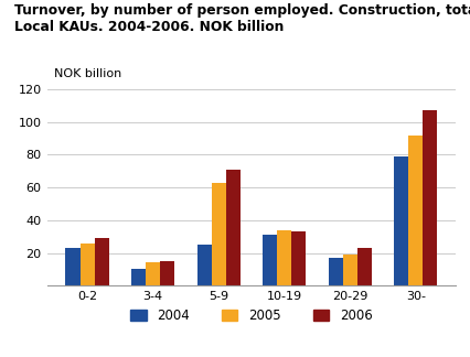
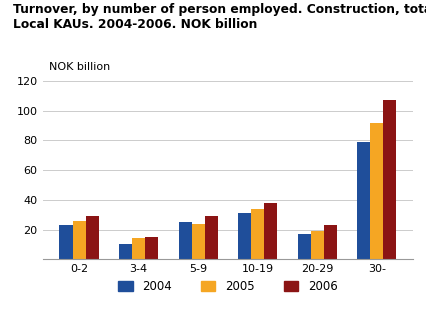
2005/5-9: 63 -> 24
2006/5-9: 71 -> 29
2006/10-19: 33 -> 38
